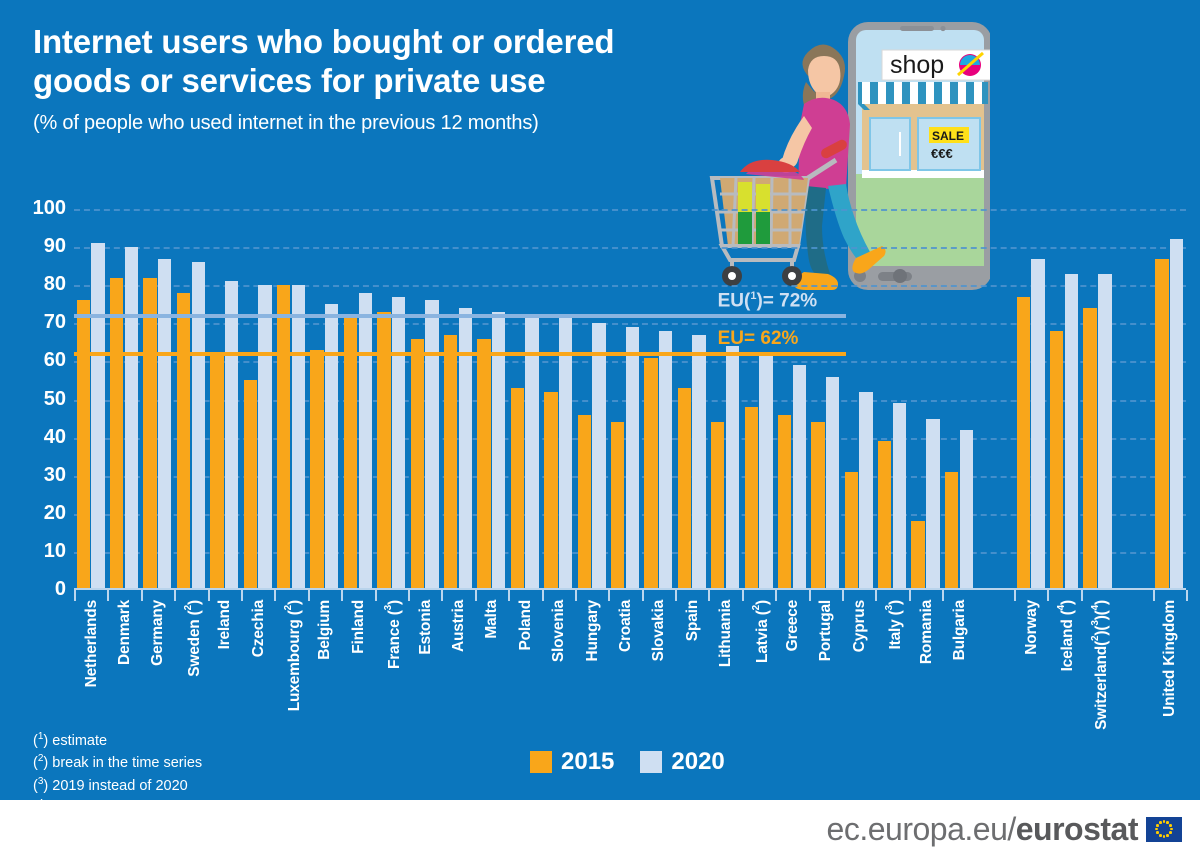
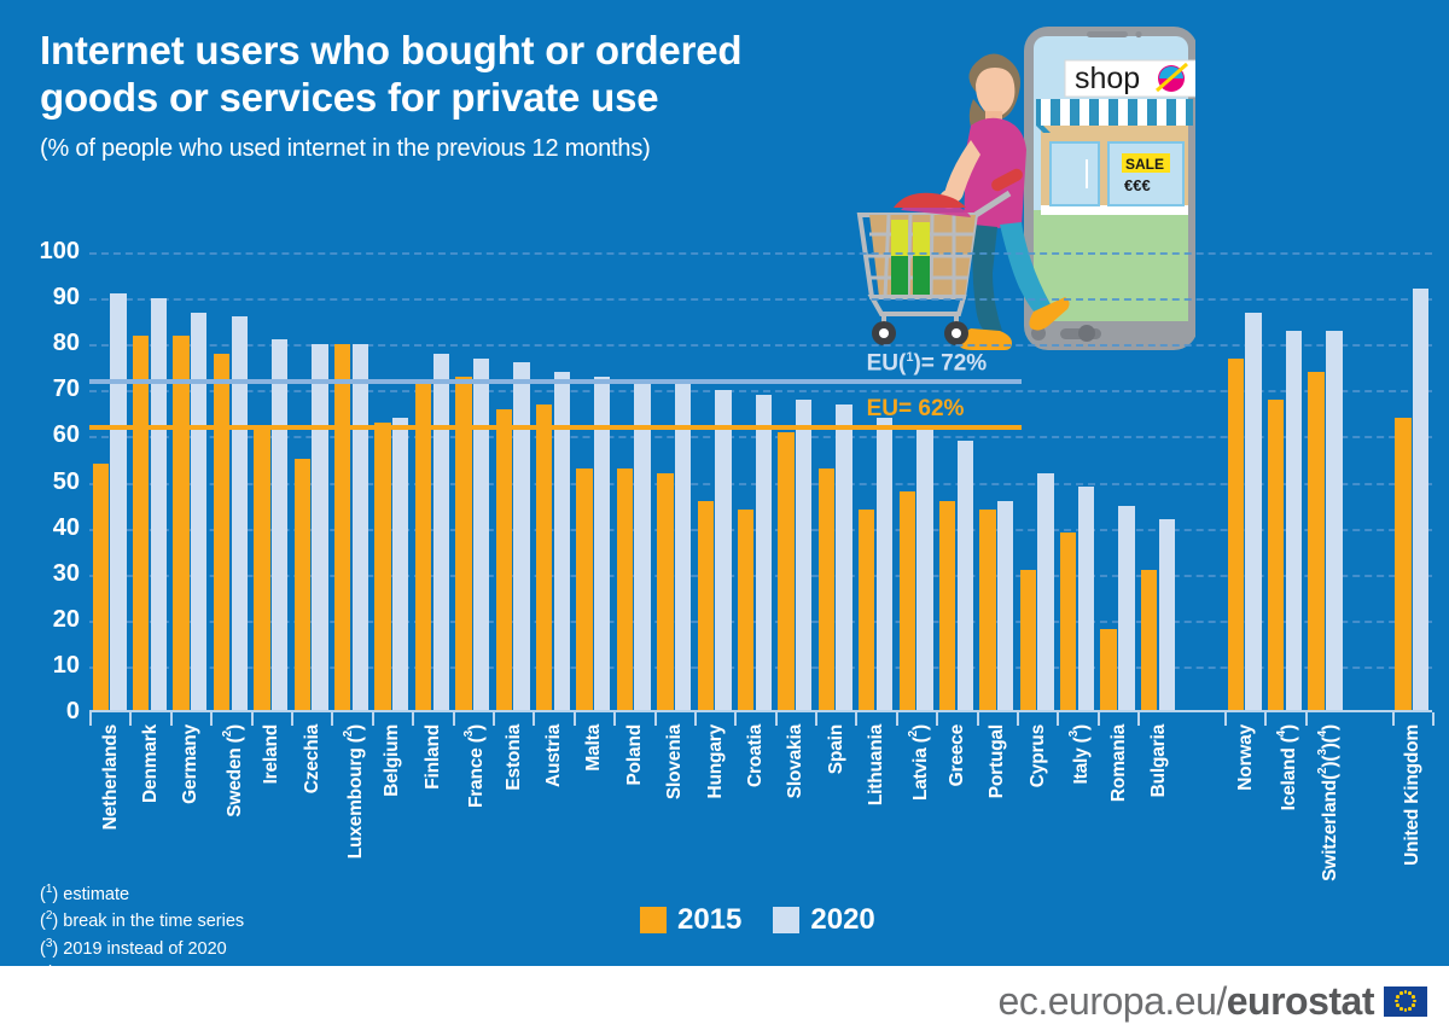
2015/Netherlands: 76 -> 54
2020/Belgium: 75 -> 64
2015/Malta: 66 -> 53
2020/Portugal: 56 -> 46
2015/United Kingdom: 87 -> 64
